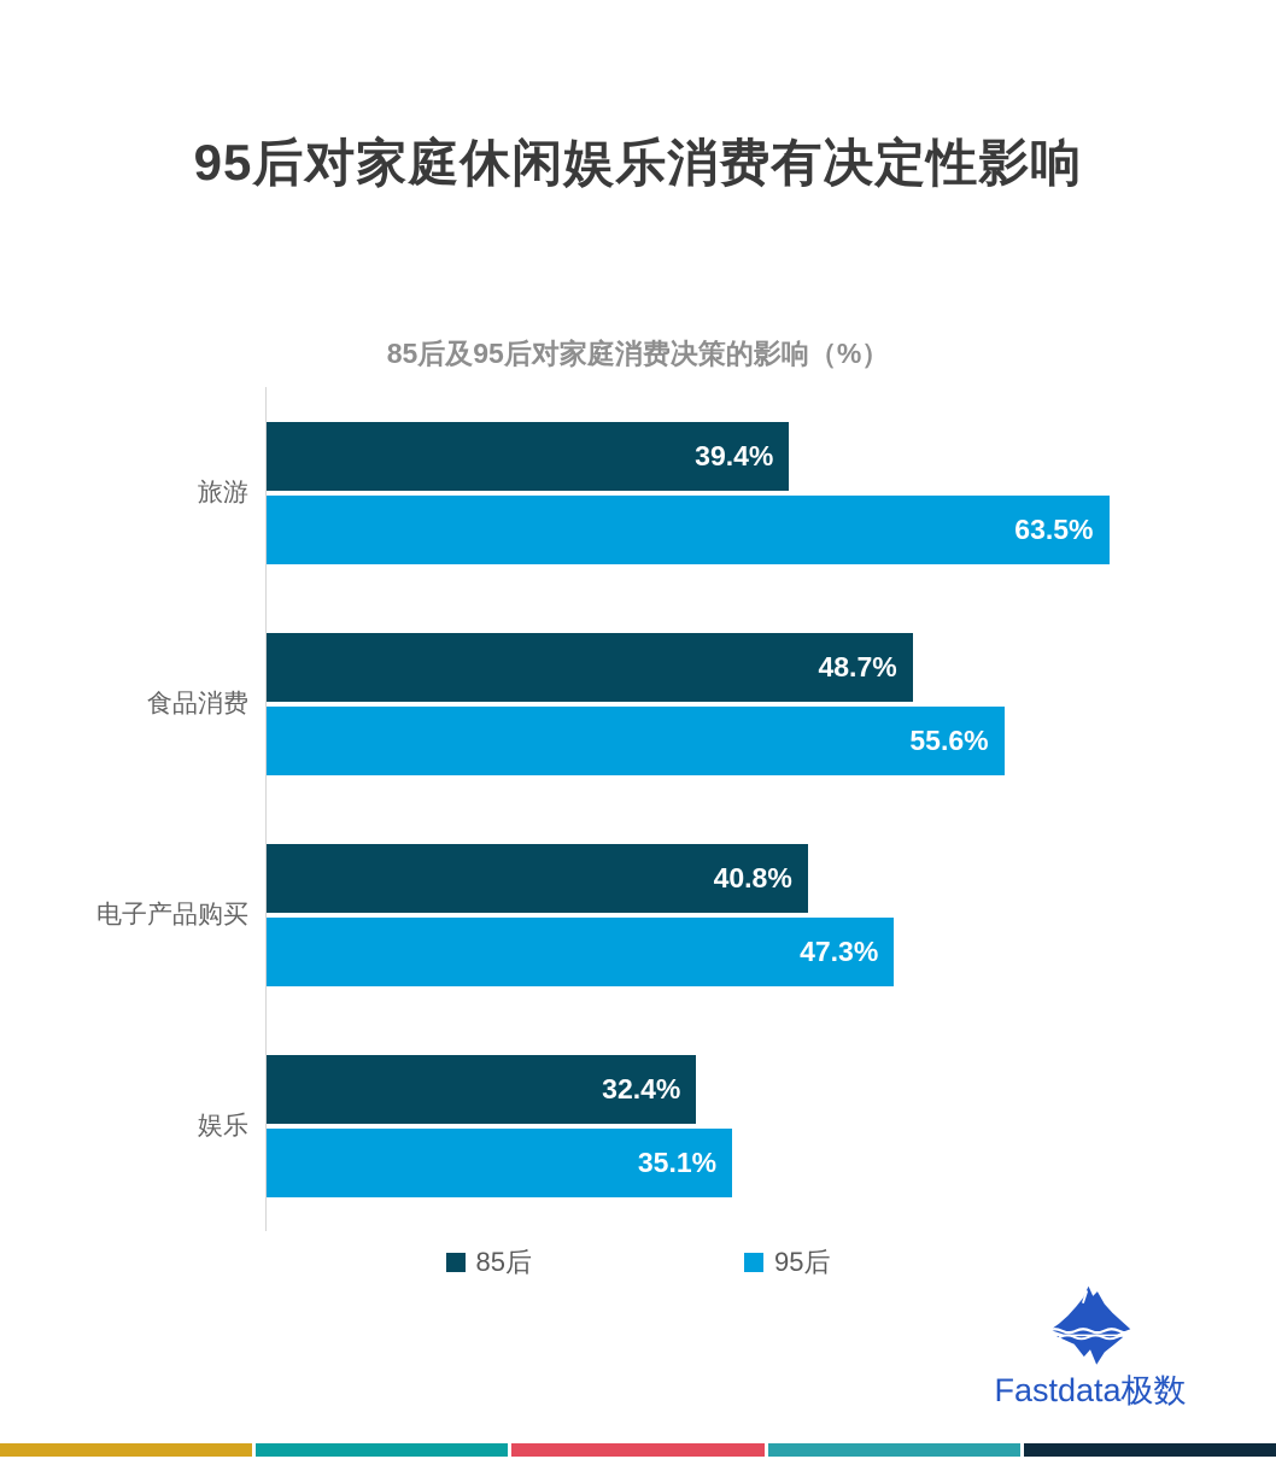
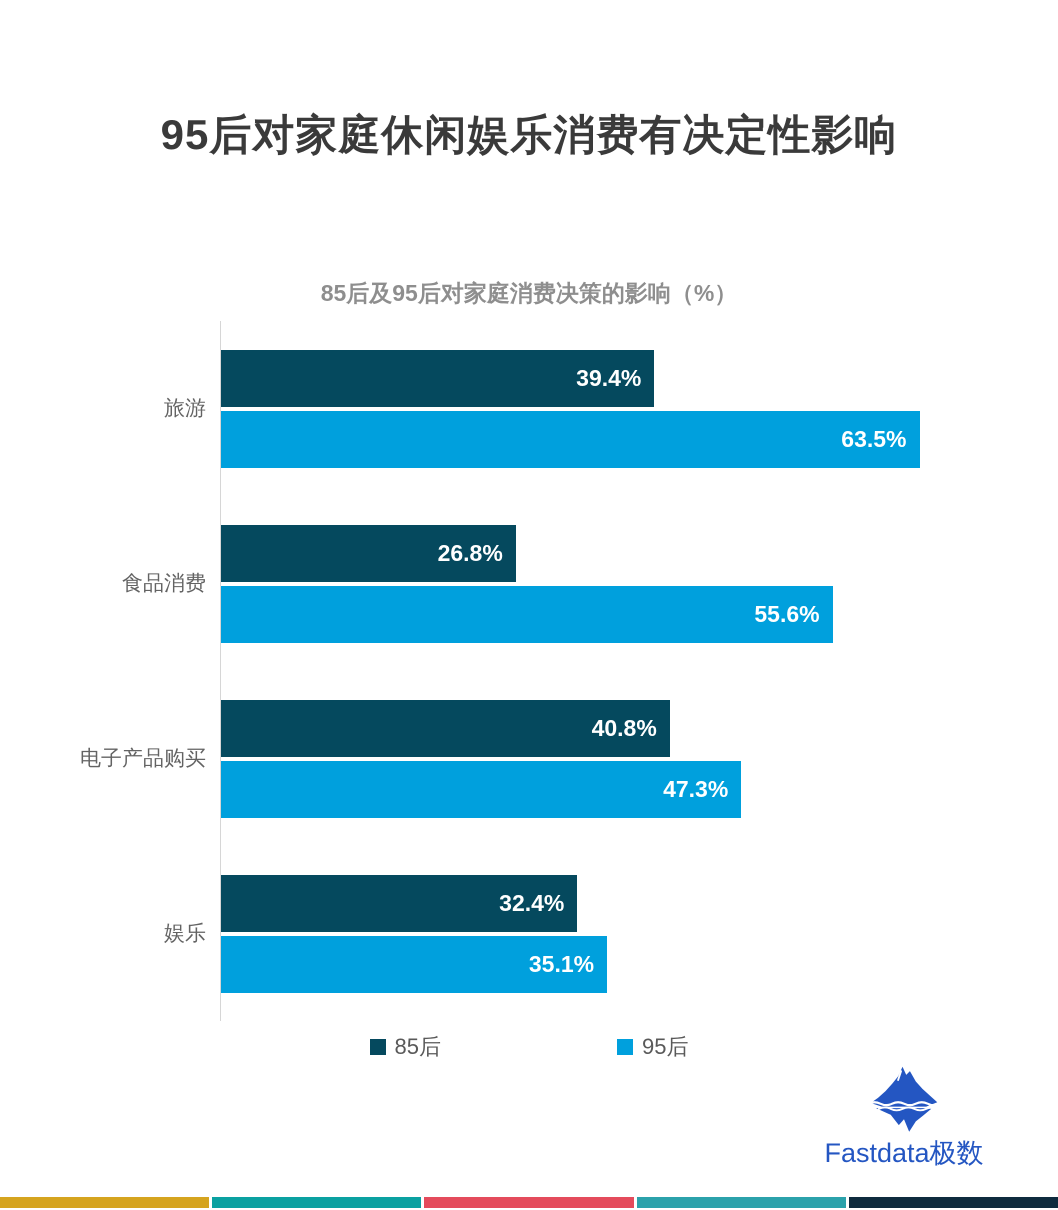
85后/食品消费: 48.7% -> 26.8%
